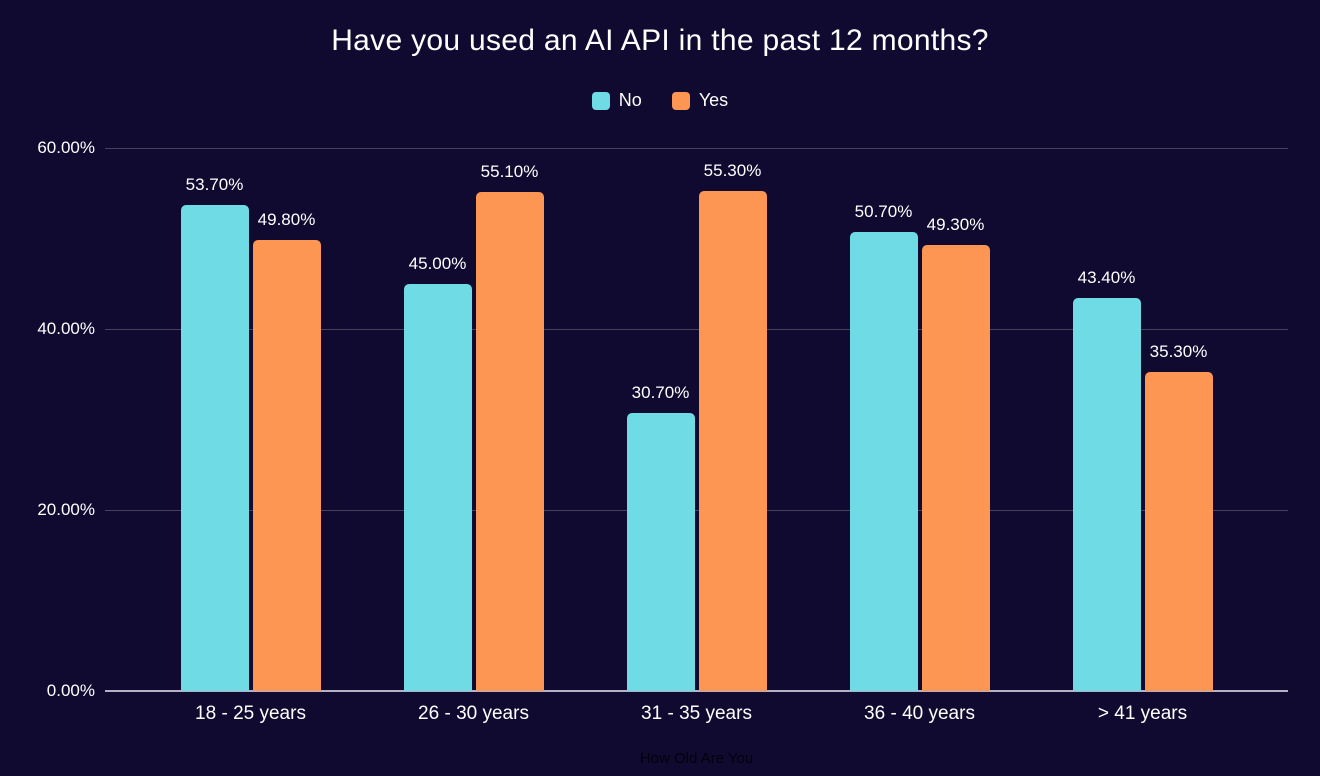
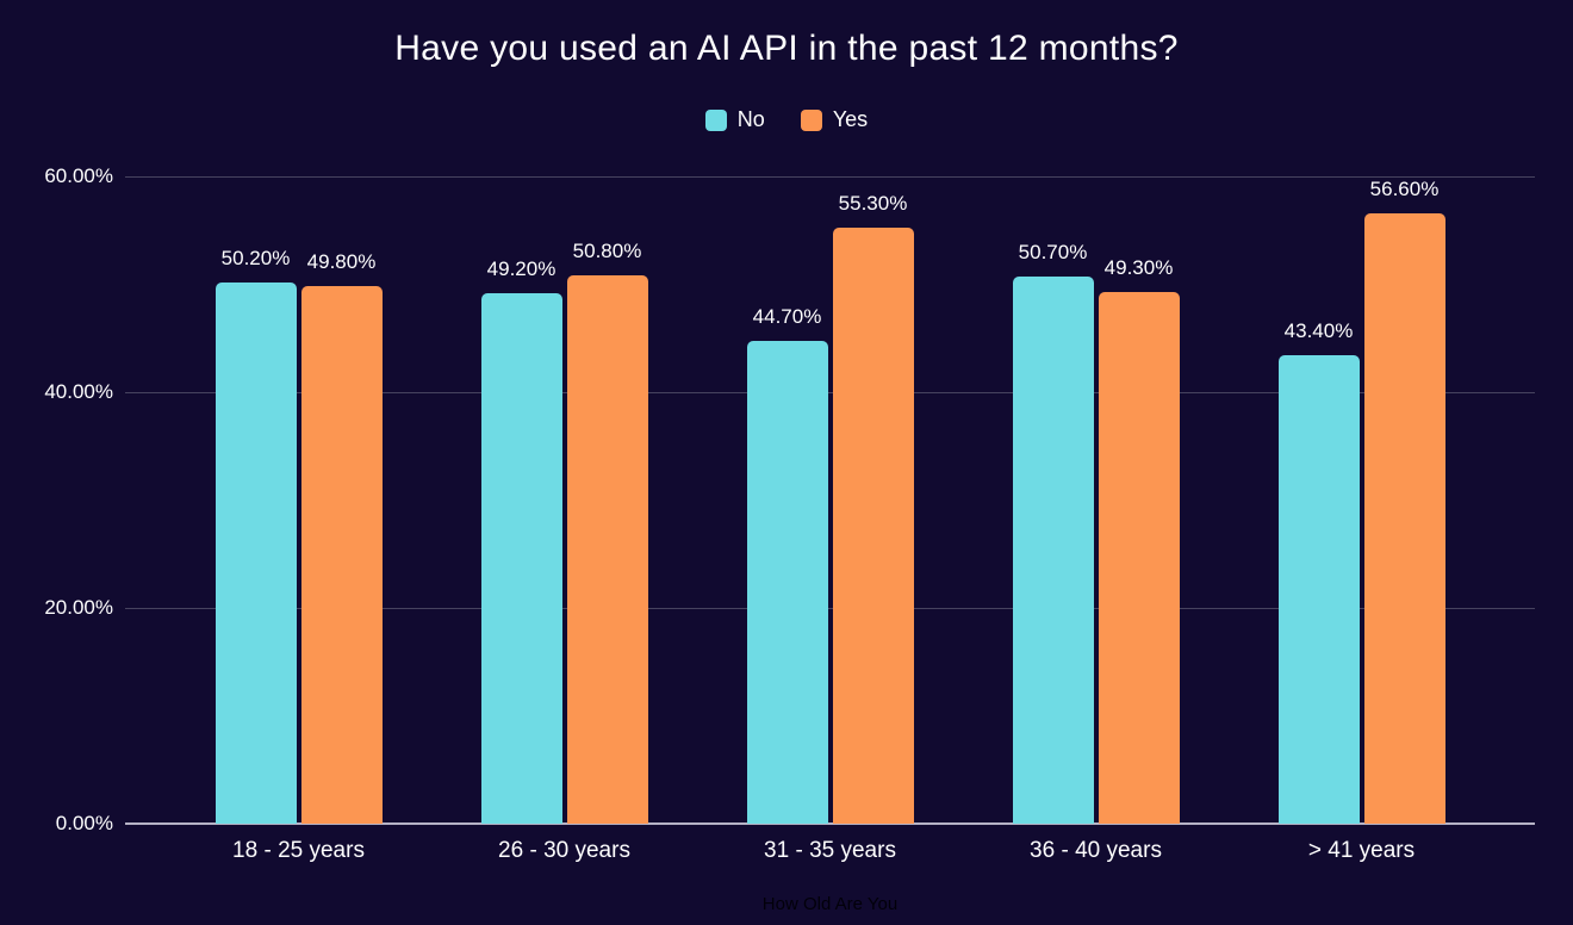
No/18 - 25 years: 53.70% -> 50.20%
No/26 - 30 years: 45.00% -> 49.20%
Yes/26 - 30 years: 55.10% -> 50.80%
No/31 - 35 years: 30.70% -> 44.70%
Yes/> 41 years: 35.30% -> 56.60%
